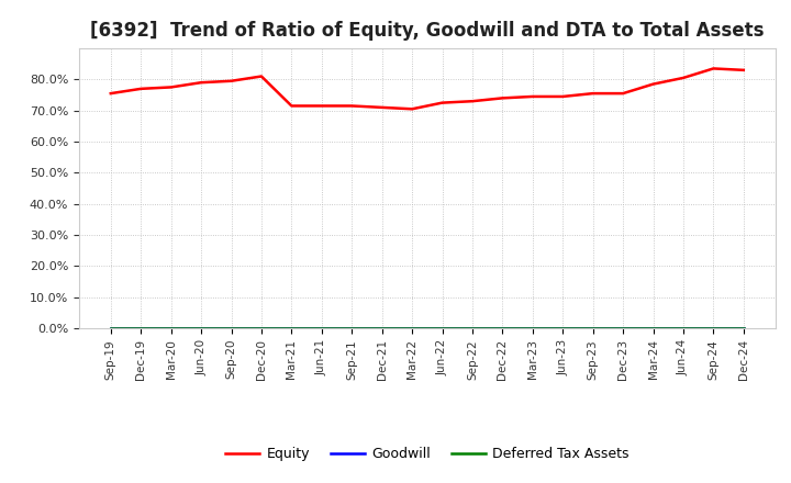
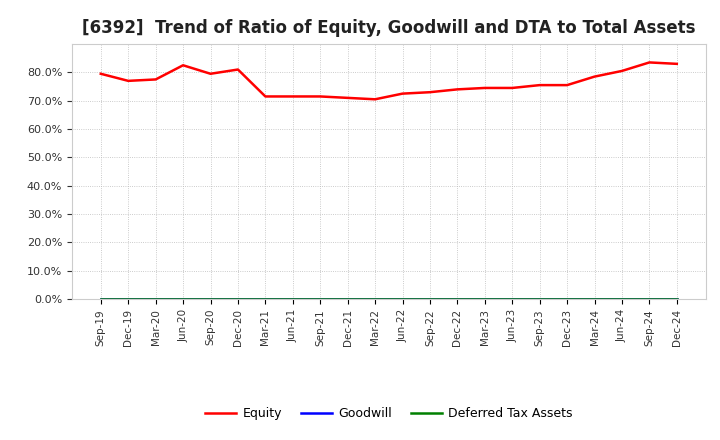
Equity/Sep-19: 75.5% -> 79.5%
Equity/Jun-20: 79.0% -> 82.5%
